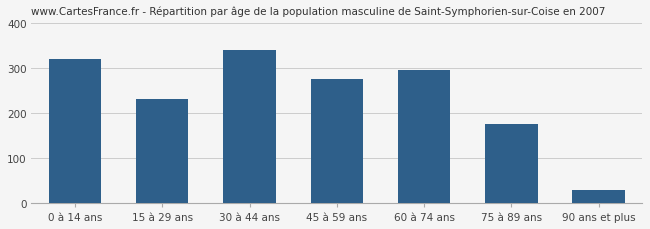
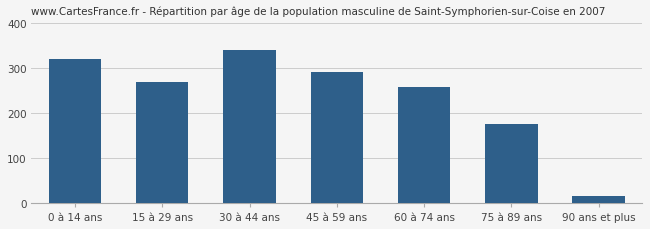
15 à 29 ans: 230 -> 268
45 à 59 ans: 275 -> 290
60 à 74 ans: 295 -> 258
90 ans et plus: 30 -> 16
